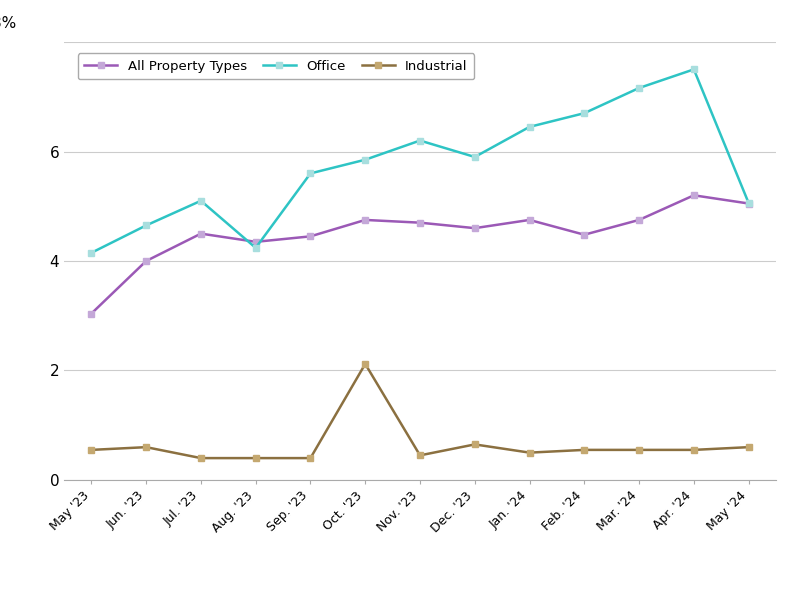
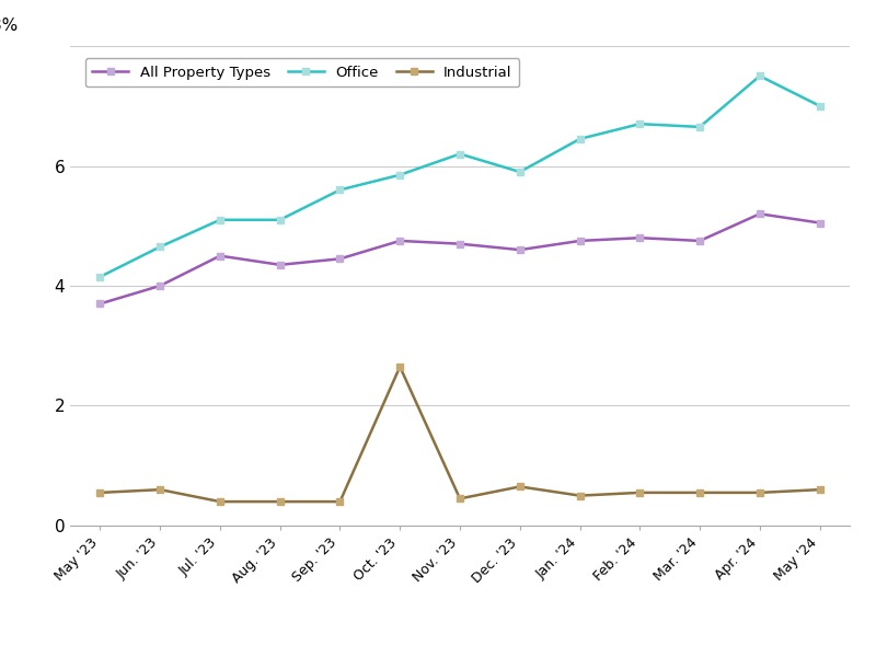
All Property Types/May '23: 3.04 -> 3.70
Office/Aug. '23: 4.24 -> 5.10
Industrial/Oct. '23: 2.12 -> 2.65
All Property Types/Feb. '24: 4.48 -> 4.80
Office/Mar. '24: 7.16 -> 6.65
Office/May '24: 5.06 -> 7.00
